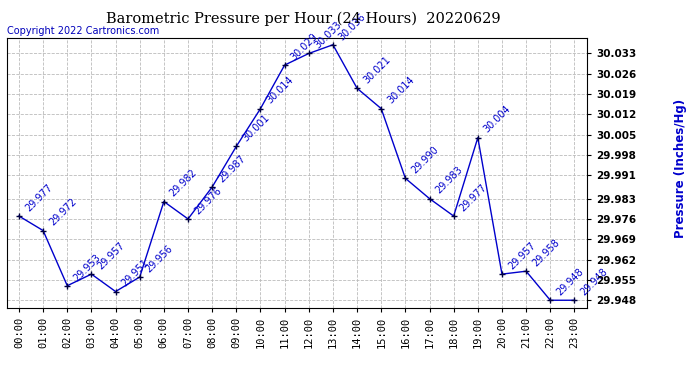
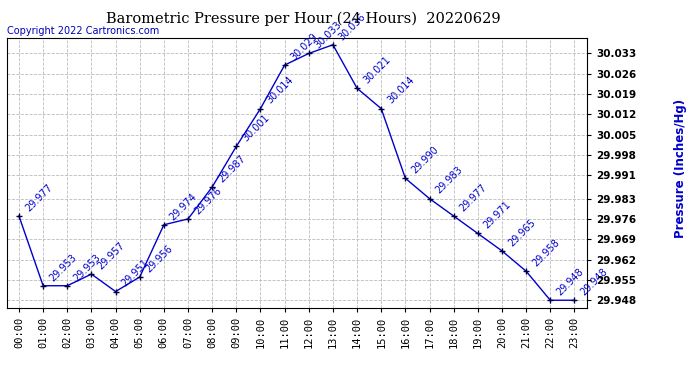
01:00: 29.972 -> 29.953
06:00: 29.982 -> 29.974
19:00: 30.004 -> 29.971
20:00: 29.957 -> 29.965
